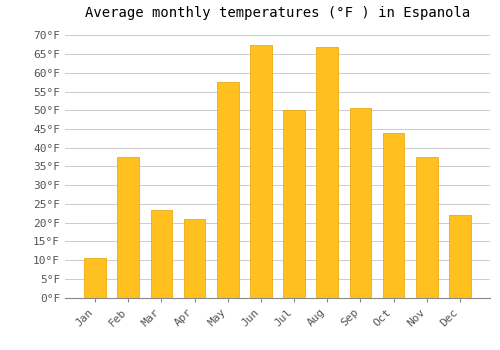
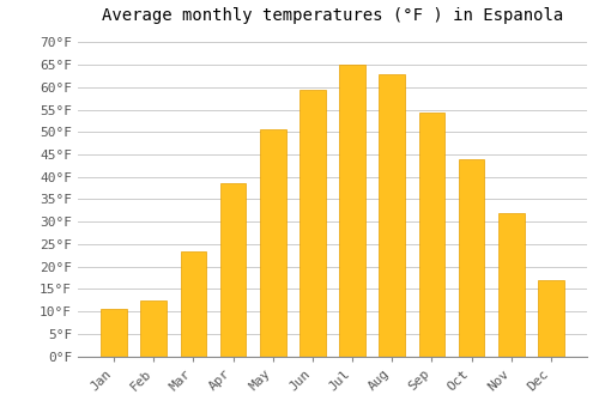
Feb: 37.5°F -> 12.5°F
Apr: 21.0°F -> 38.5°F
May: 57.5°F -> 50.5°F
Jun: 67.5°F -> 59.5°F
Jul: 50.0°F -> 65.0°F
Aug: 67.0°F -> 63.0°F
Sep: 50.5°F -> 54.5°F
Nov: 37.5°F -> 32.0°F
Dec: 22.0°F -> 17.0°F
